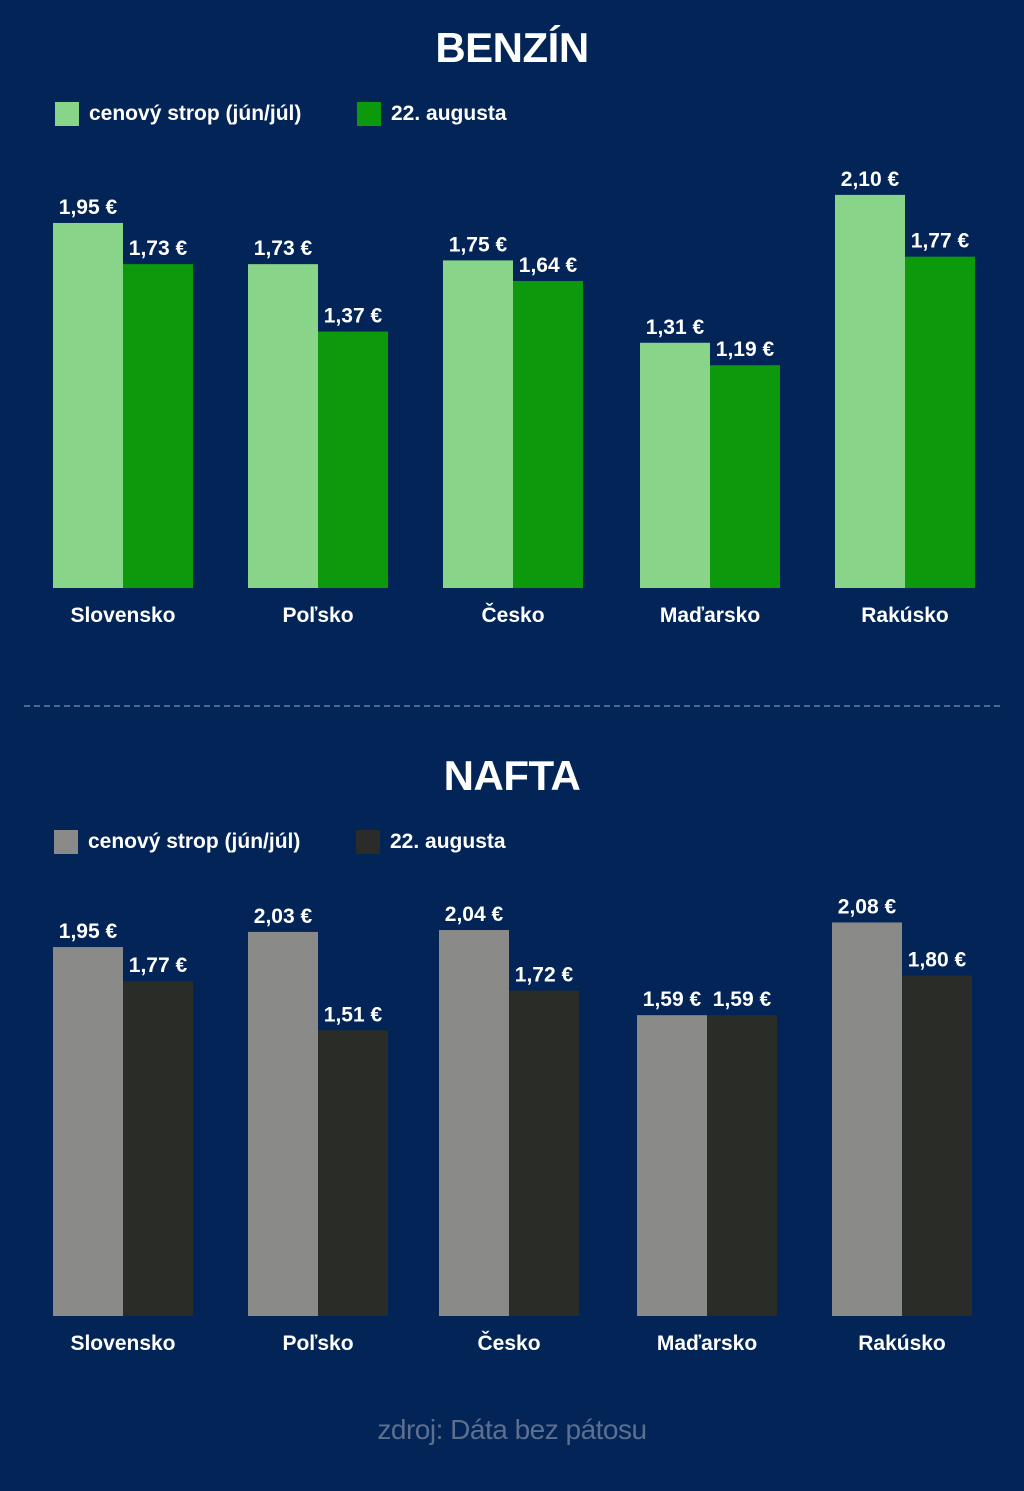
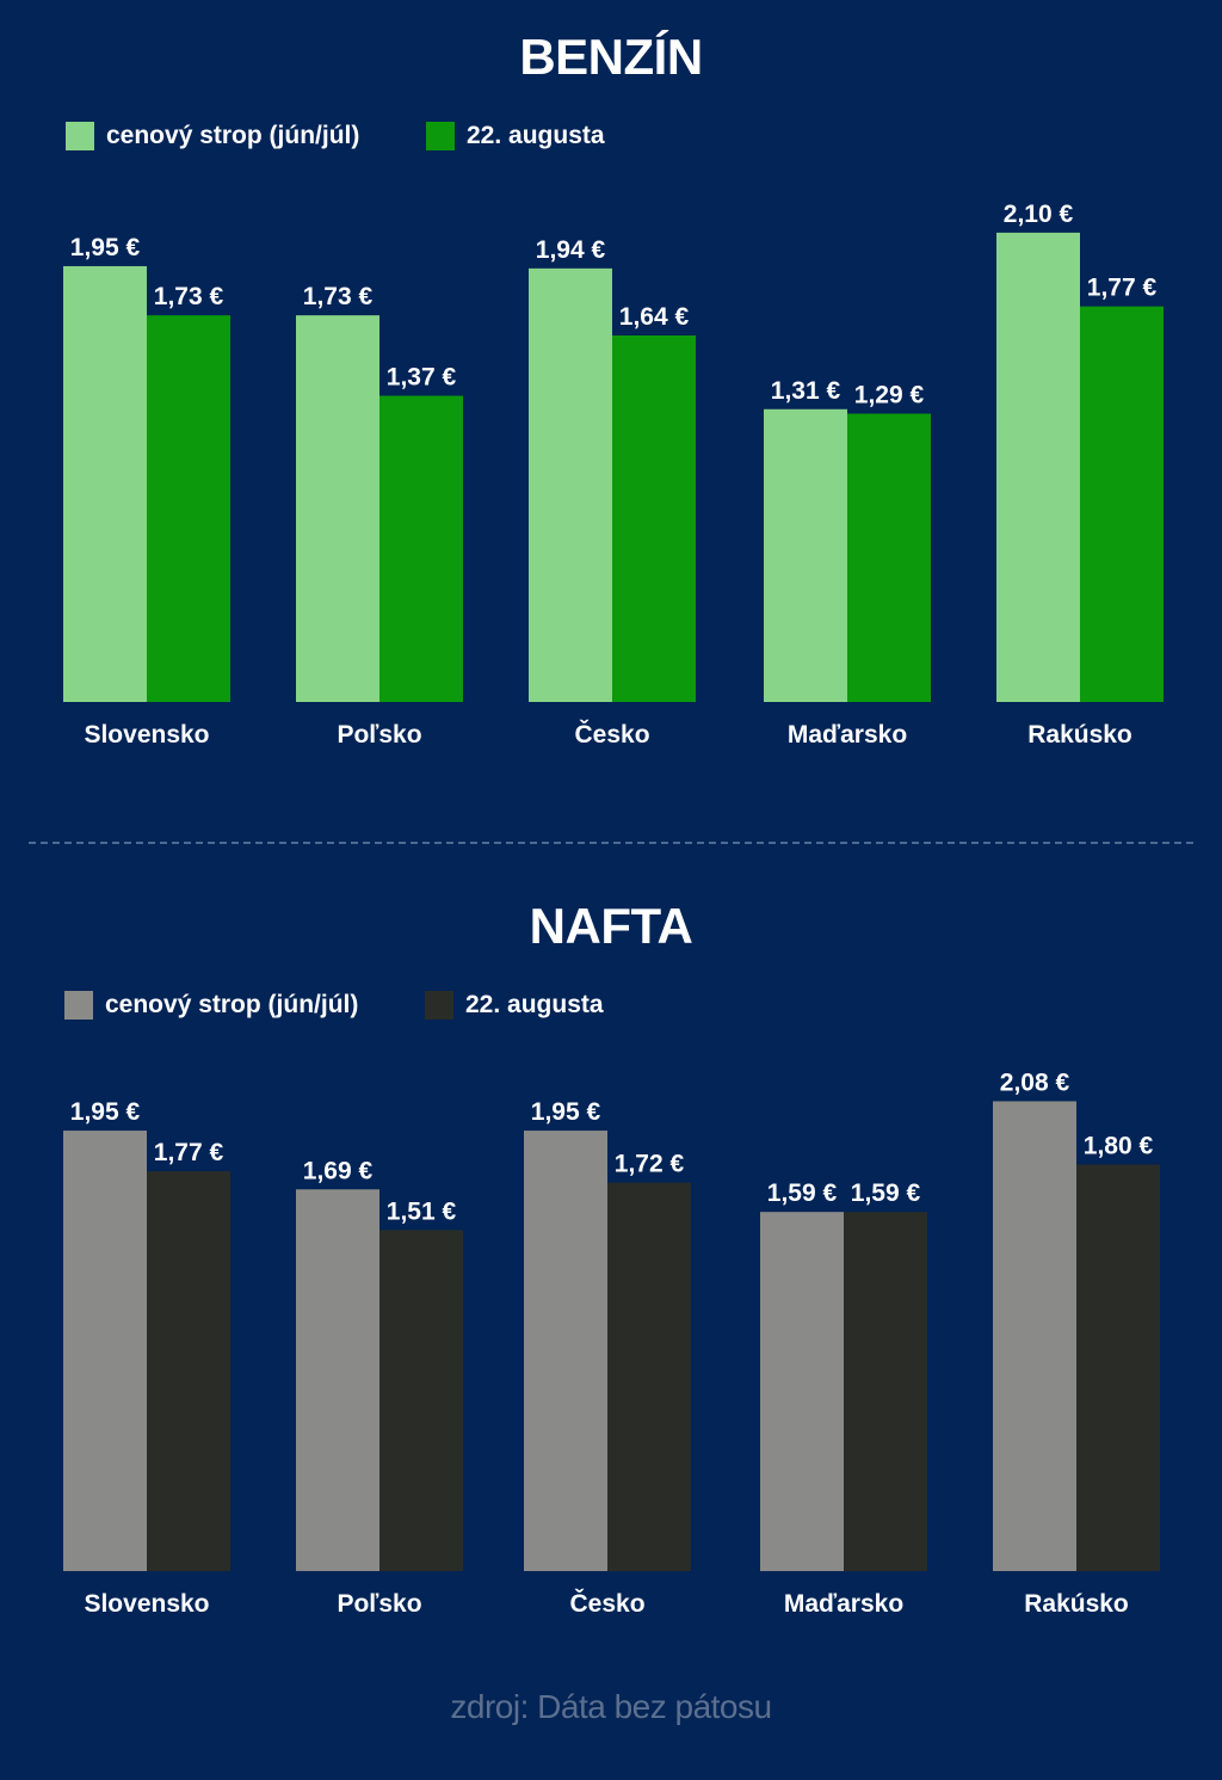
BENZÍN/cenový strop (jún/júl)/Česko: 1,75 -> 1,94
BENZÍN/22. augusta/Maďarsko: 1,19 -> 1,29
NAFTA/cenový strop (jún/júl)/Poľsko: 2,03 -> 1,69
NAFTA/cenový strop (jún/júl)/Česko: 2,04 -> 1,95
